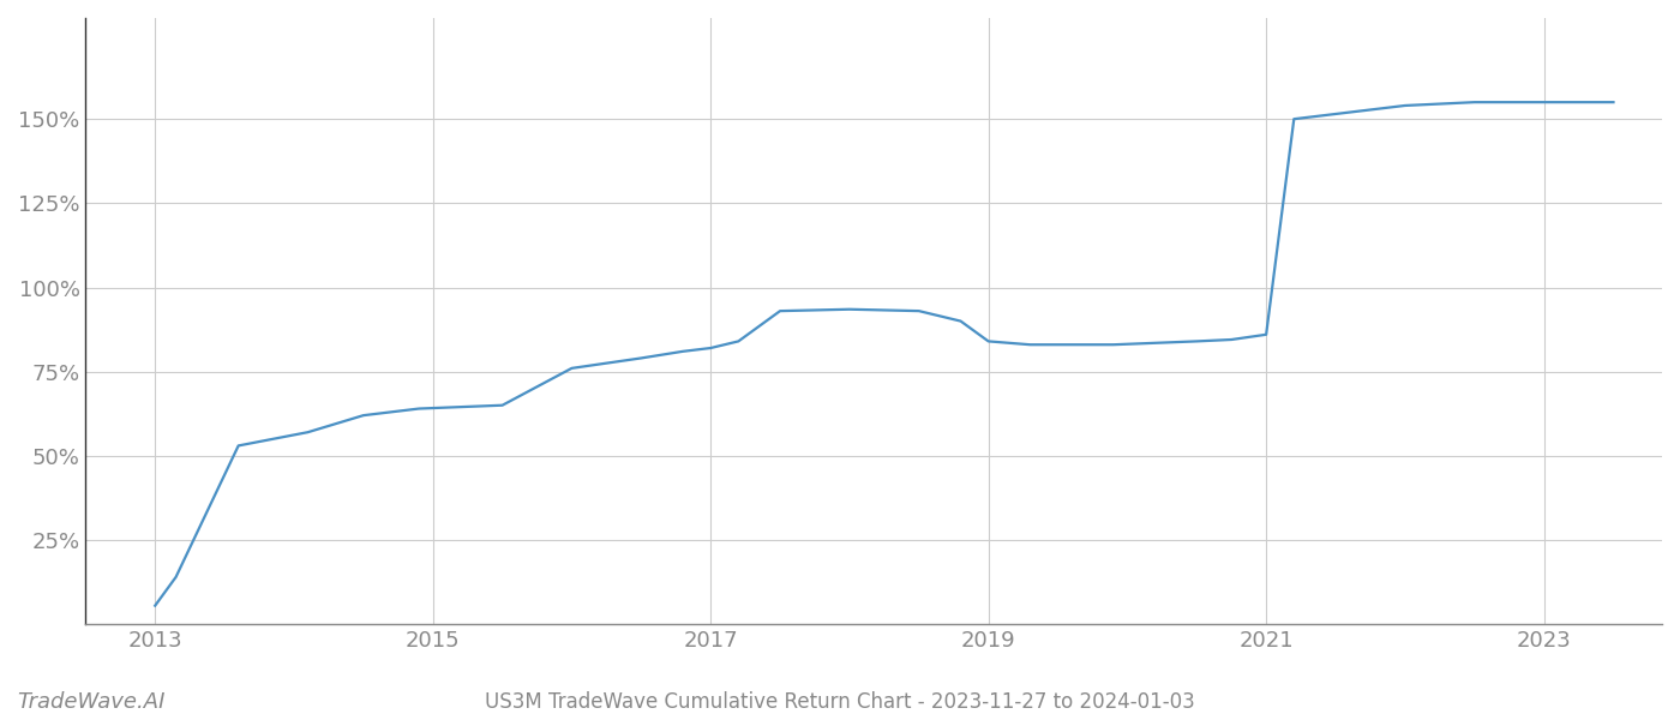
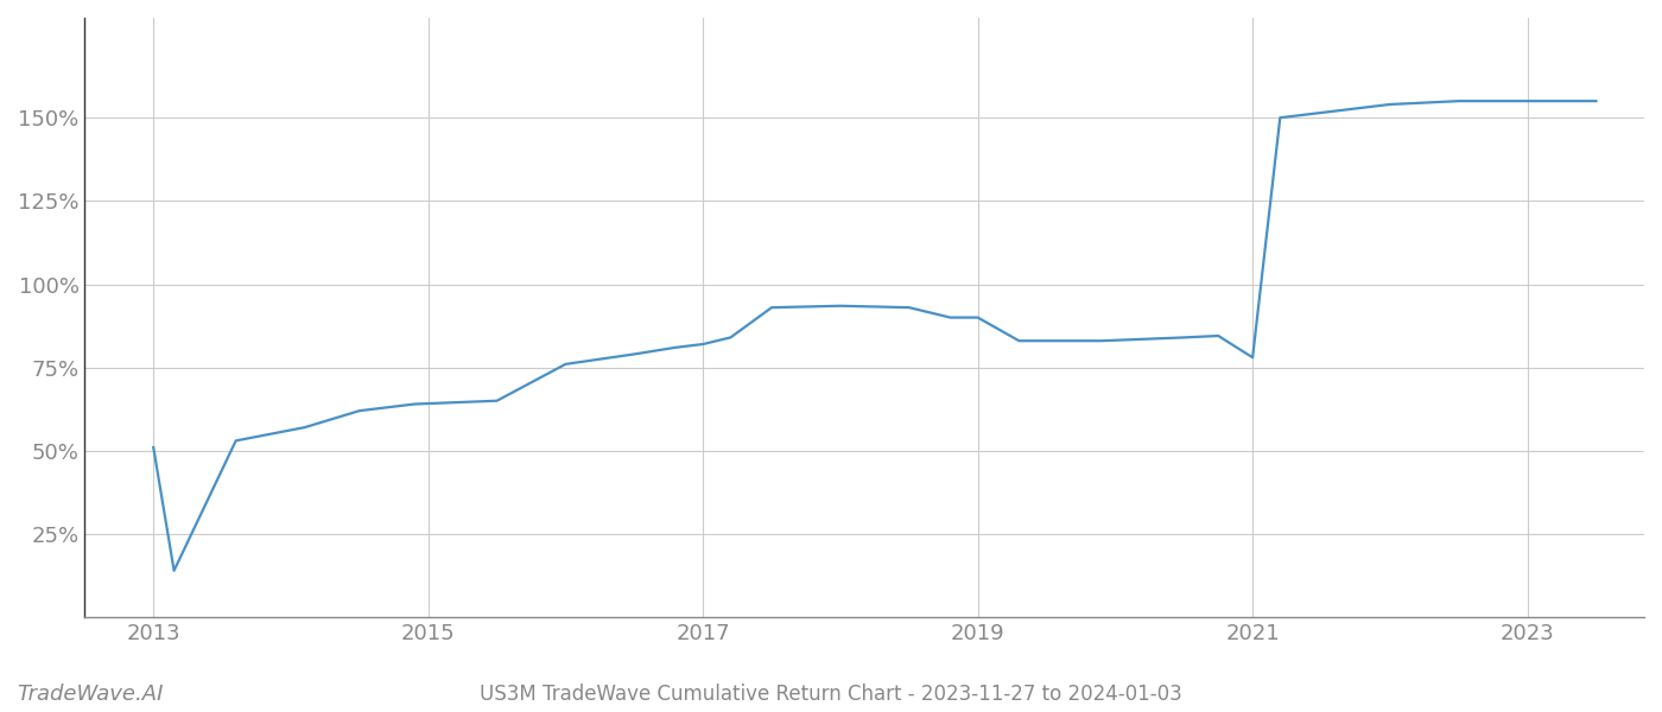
2013: 5.5% -> 51.0%
2019: 84.0% -> 90.0%
2021: 86.0% -> 78.0%
